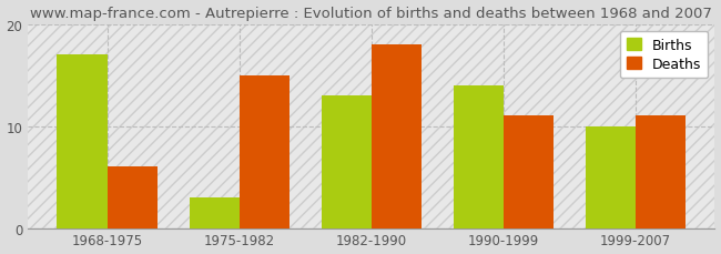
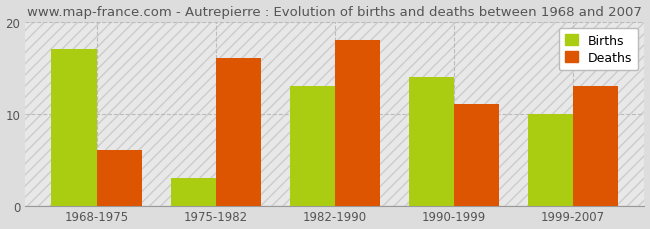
Deaths/1975-1982: 15 -> 16
Deaths/1999-2007: 11 -> 13
